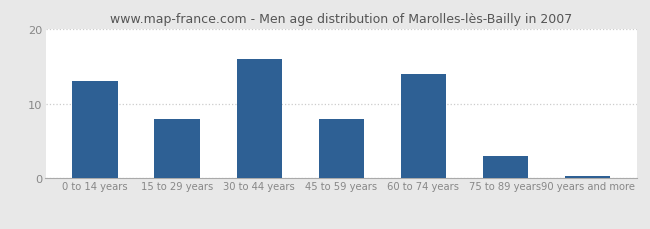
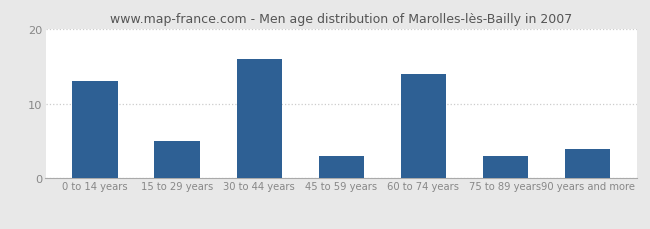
15 to 29 years: 8.0 -> 5.0
45 to 59 years: 8.0 -> 3.0
90 years and more: 0.3 -> 4.0
